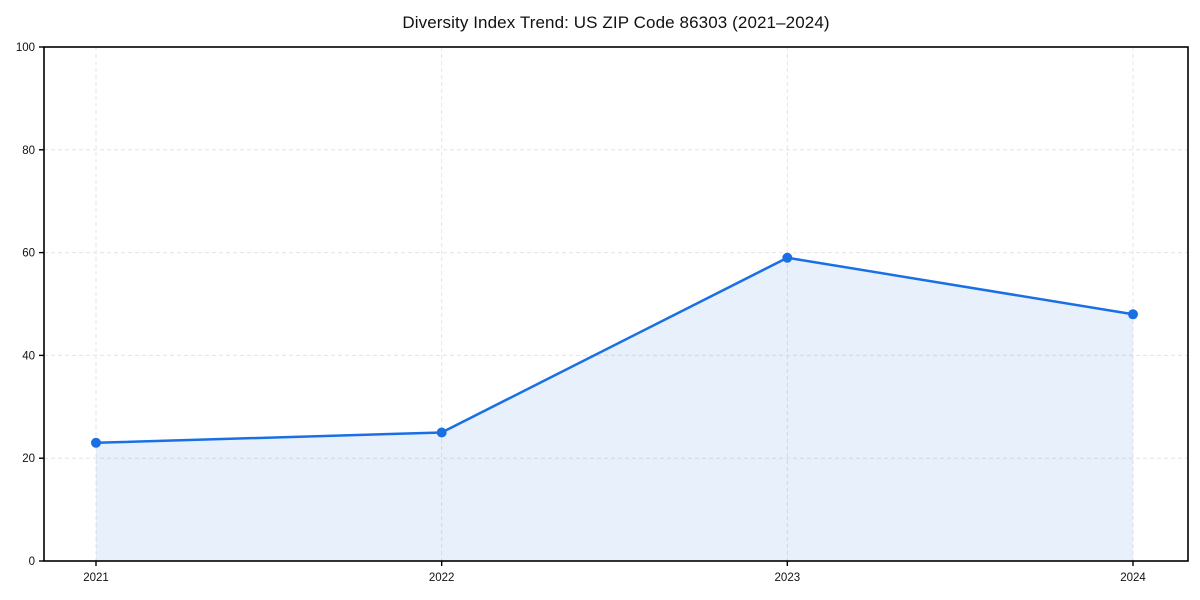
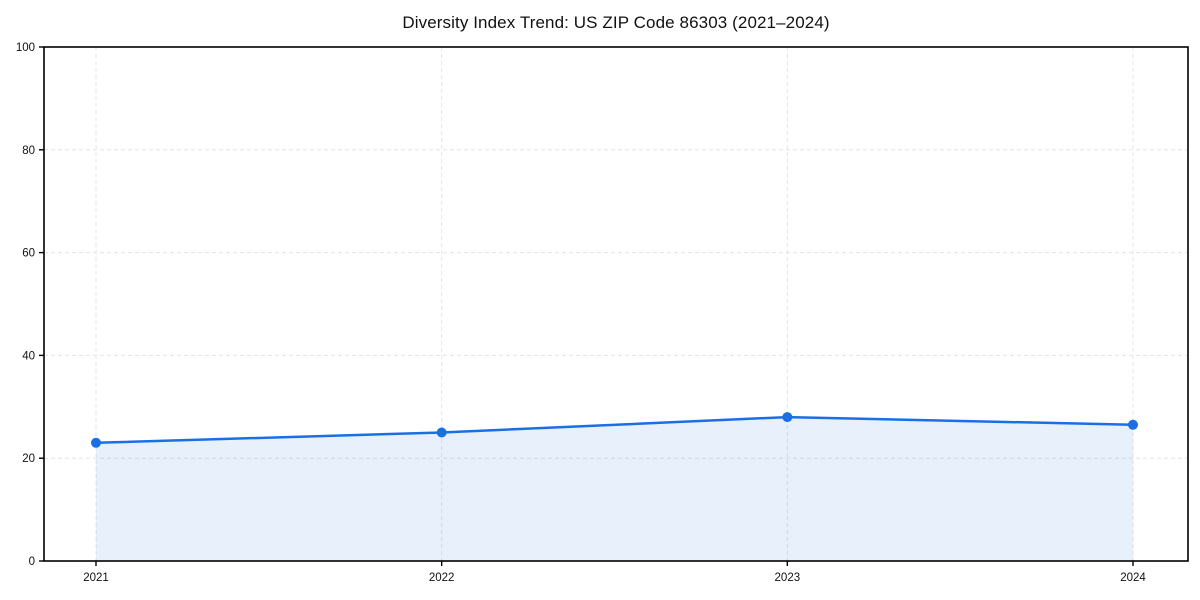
2023: 59 -> 28
2024: 48 -> 26
